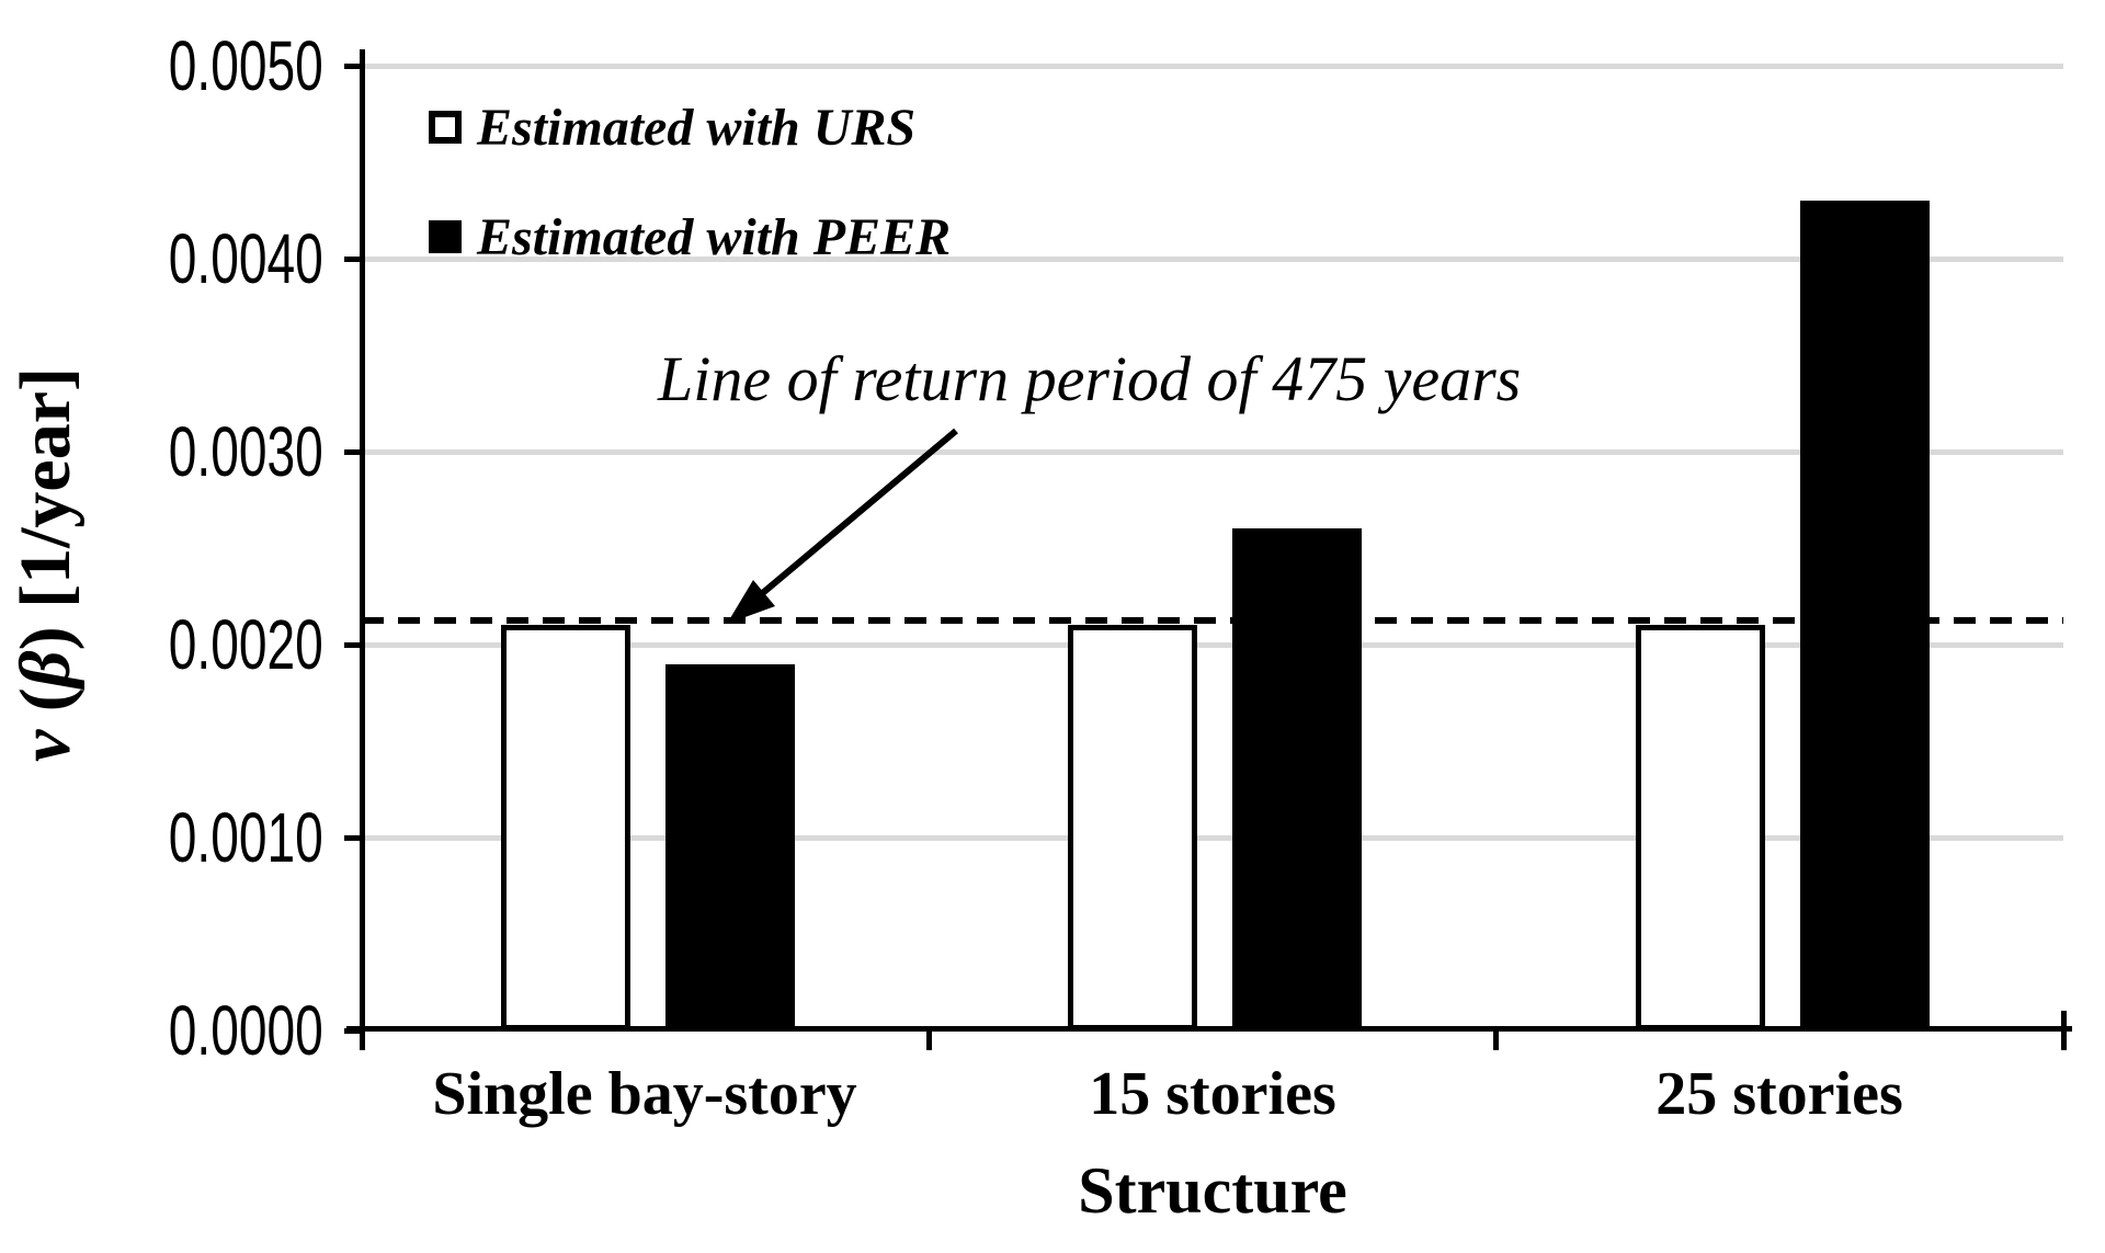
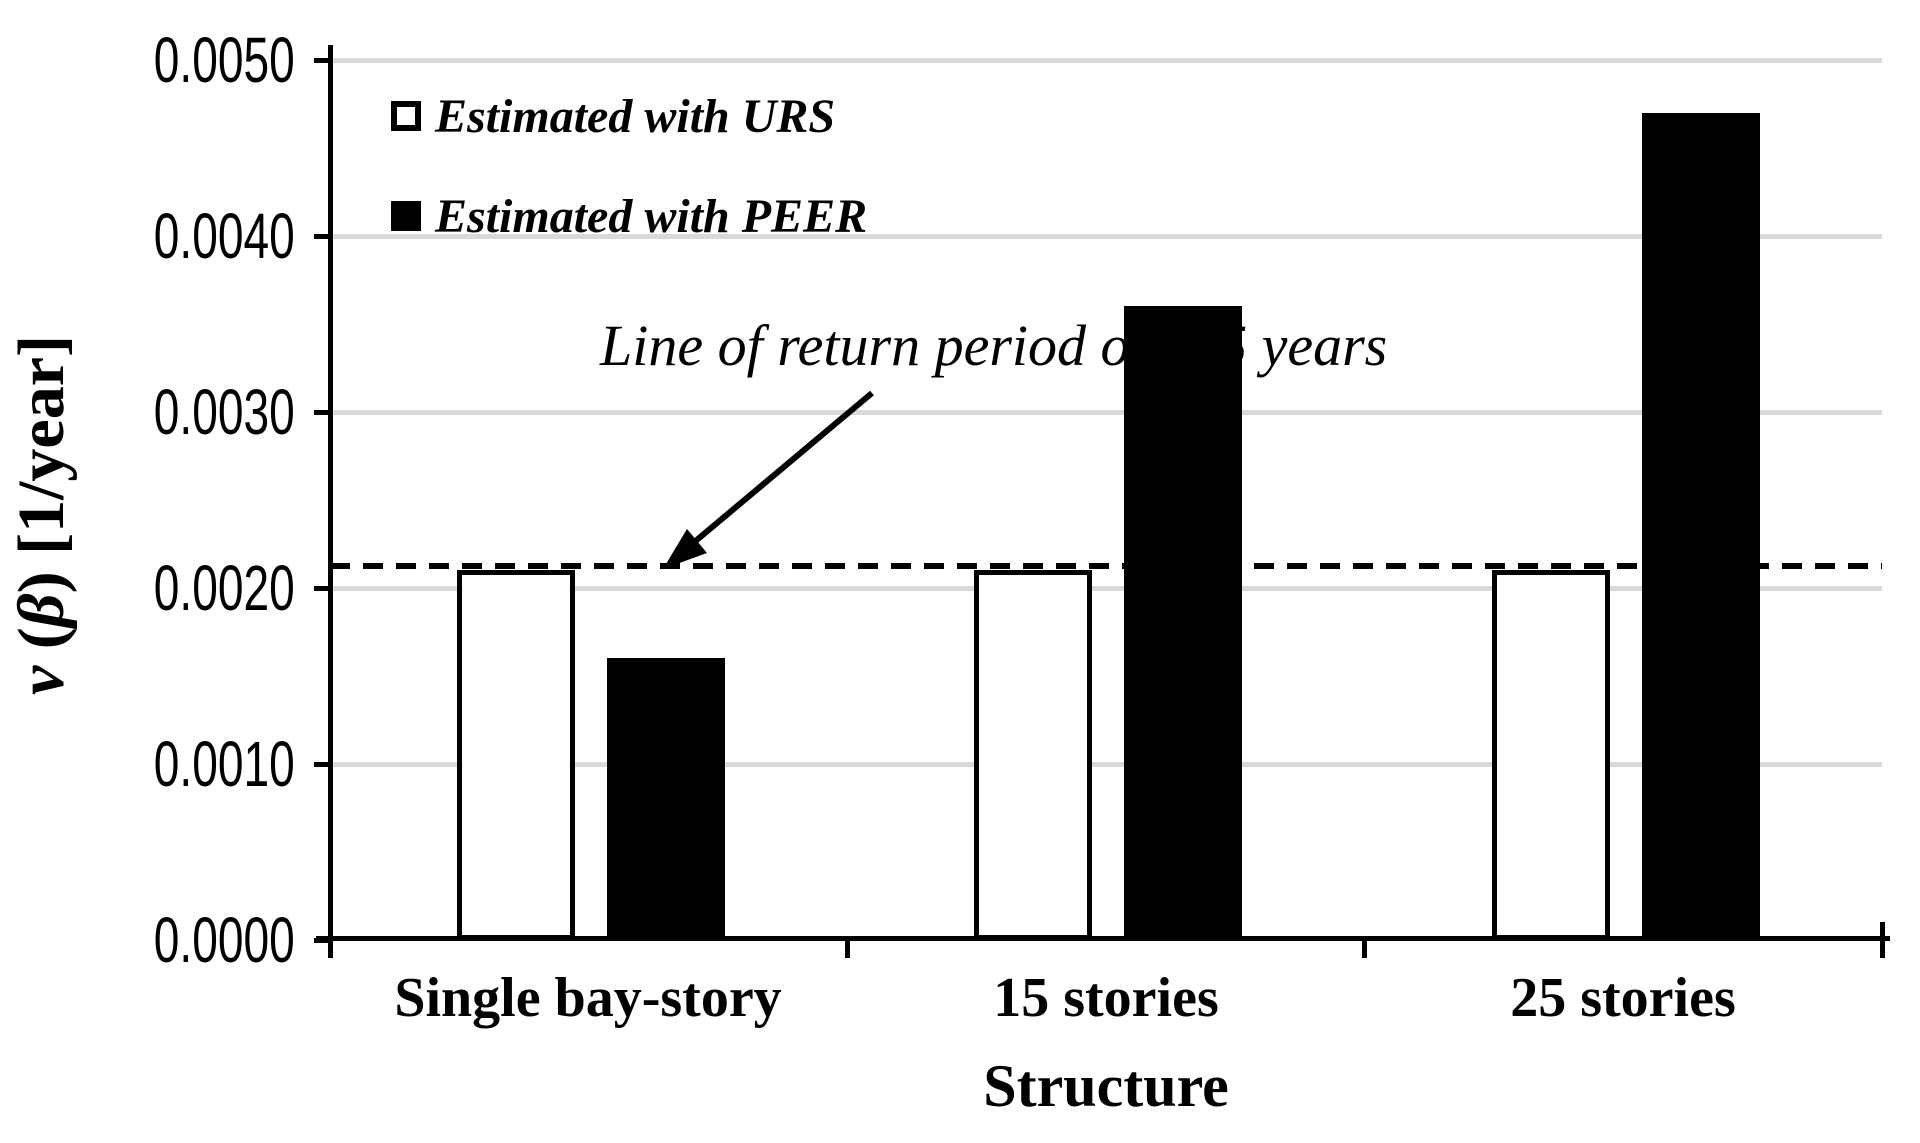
Estimated with PEER/Single bay-story: 0.0019 -> 0.0016
Estimated with PEER/15 stories: 0.0026 -> 0.0036
Estimated with PEER/25 stories: 0.0043 -> 0.0047
